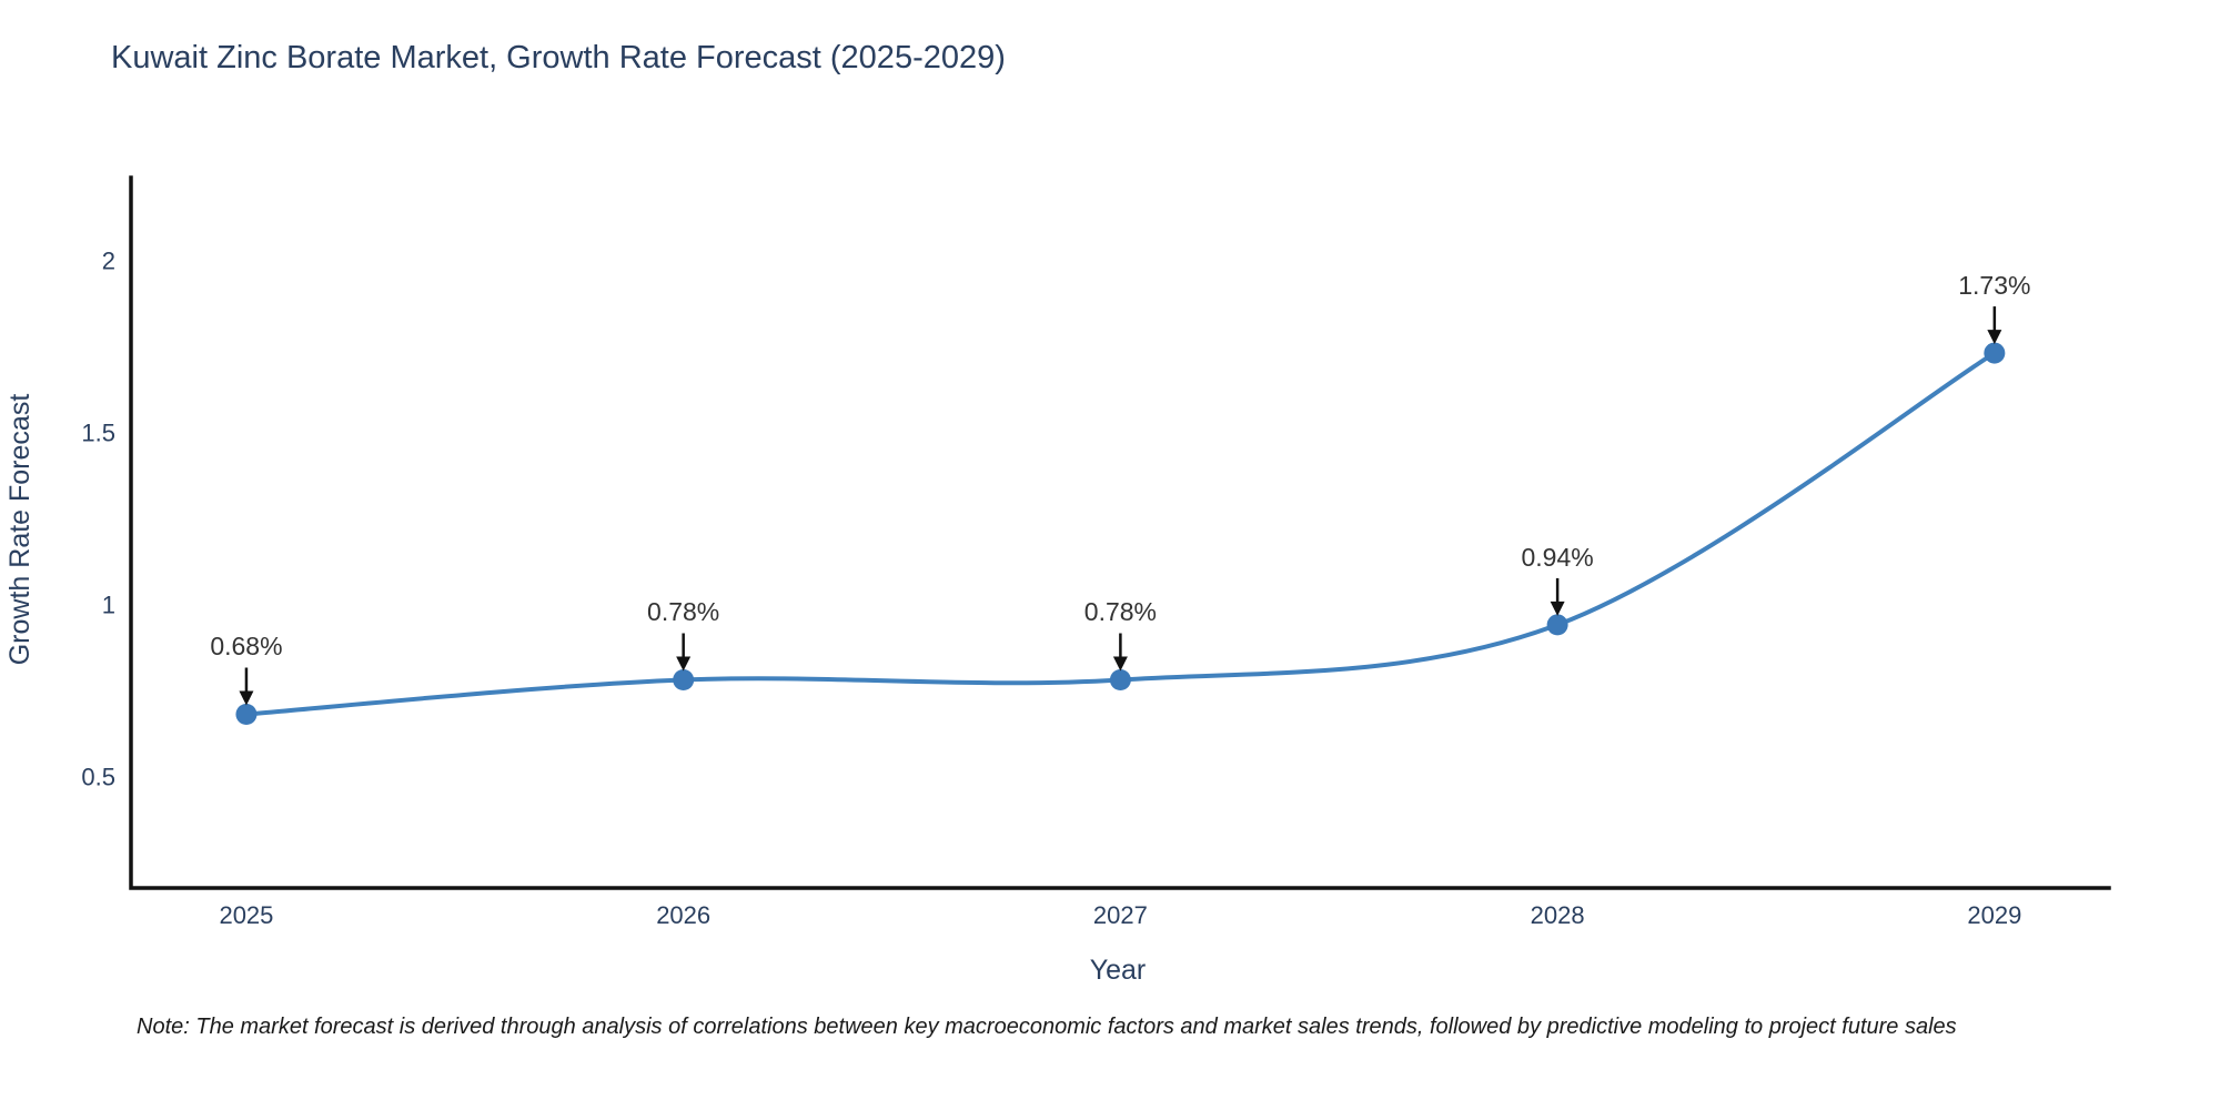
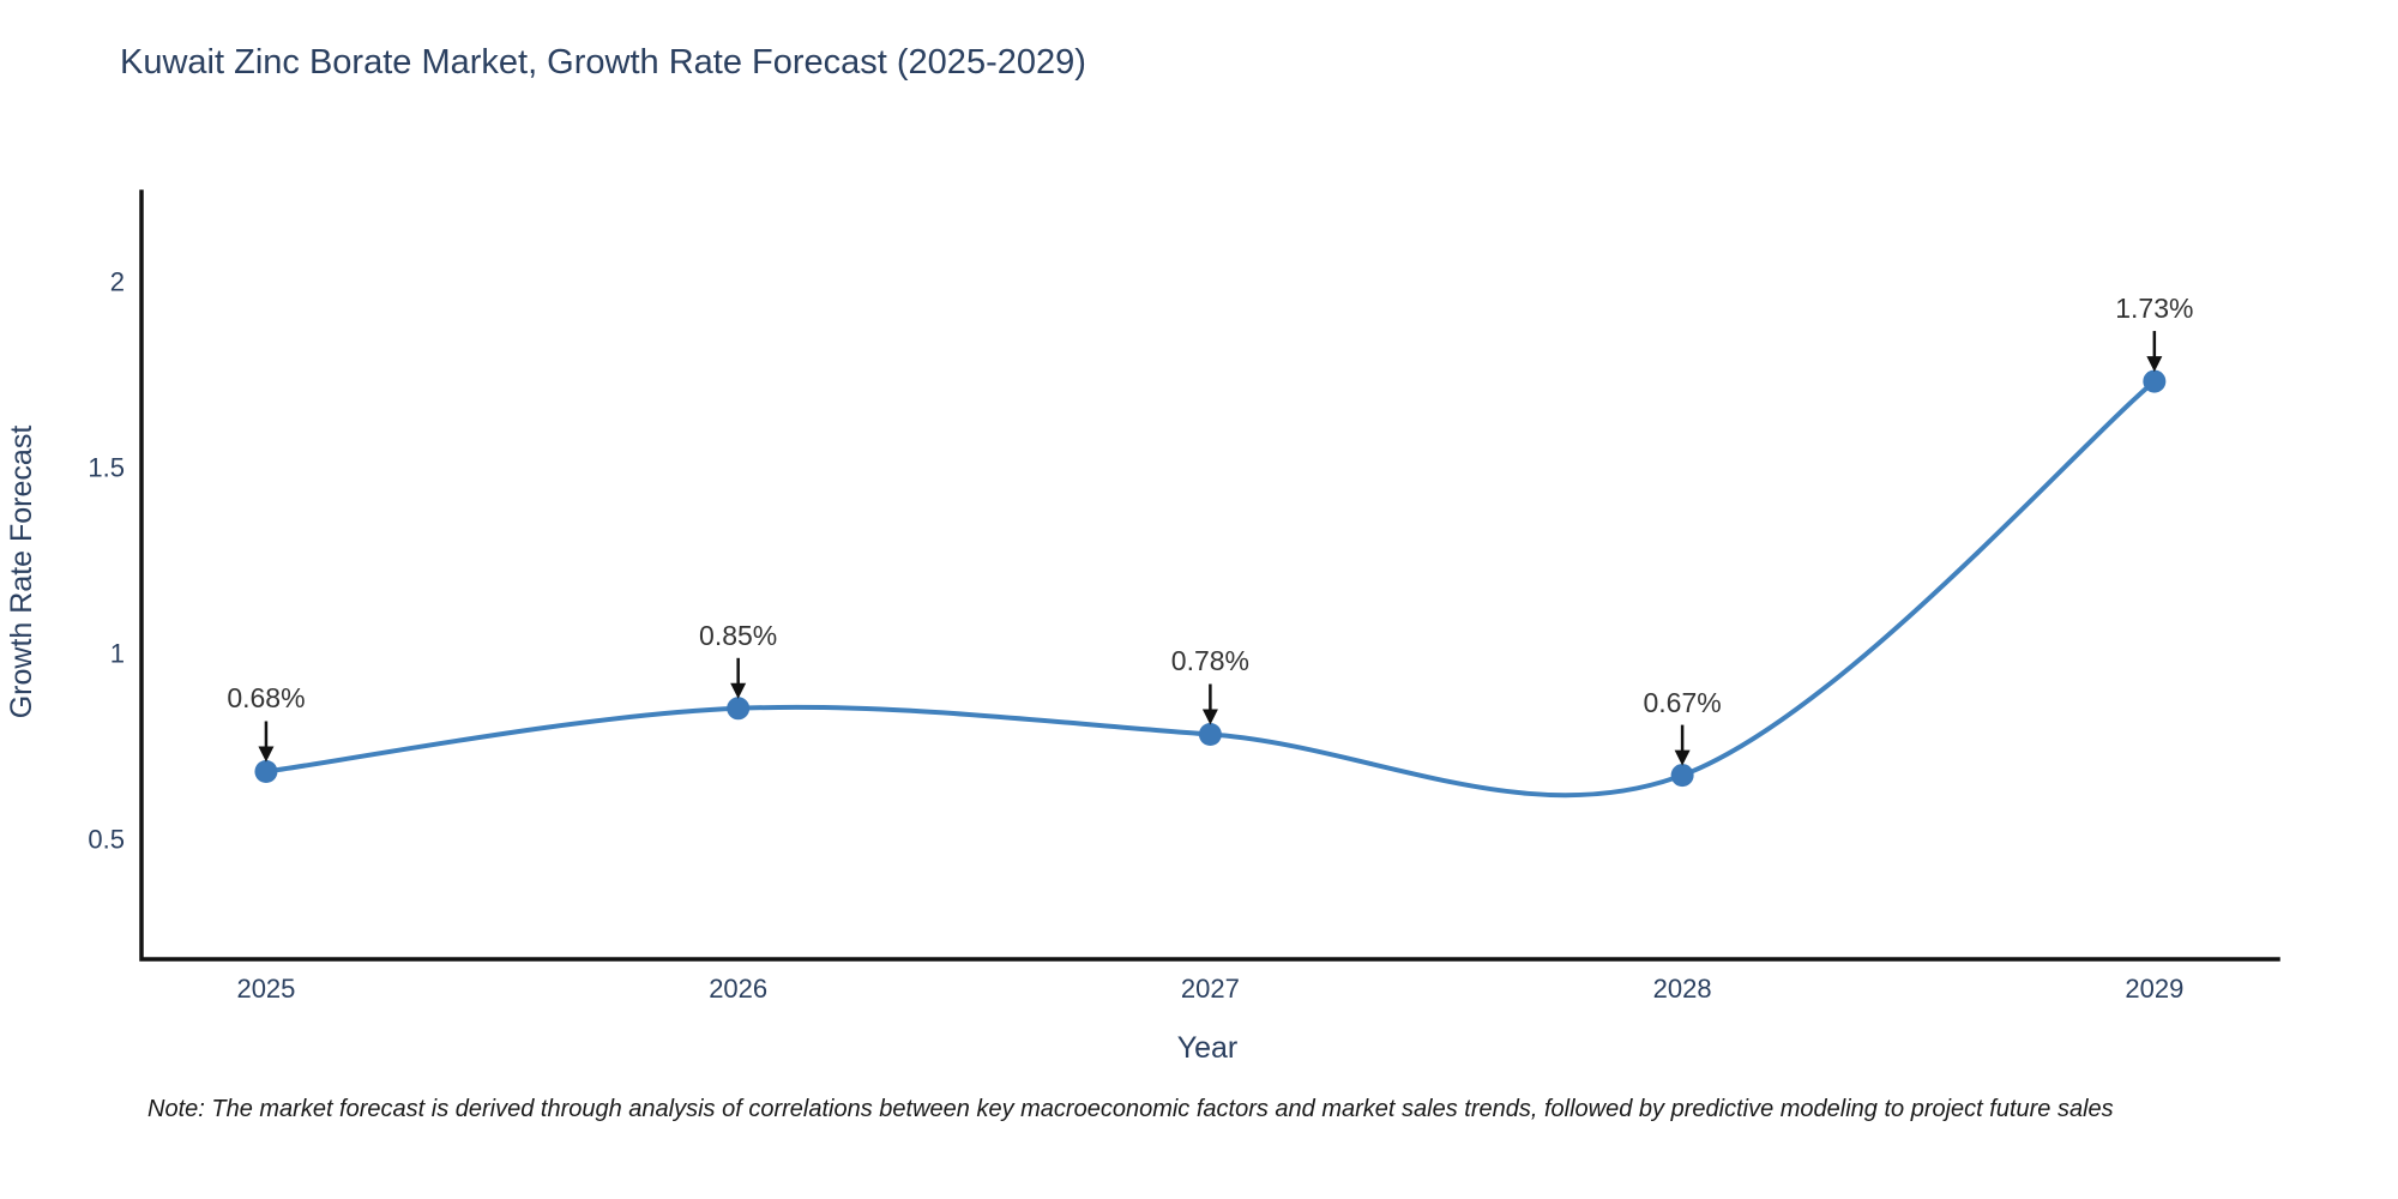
2026: 0.78% -> 0.85%
2028: 0.94% -> 0.67%
